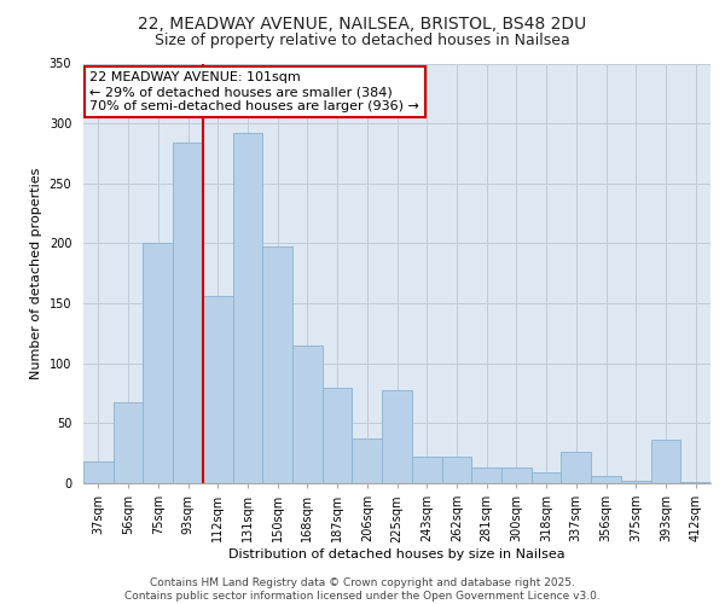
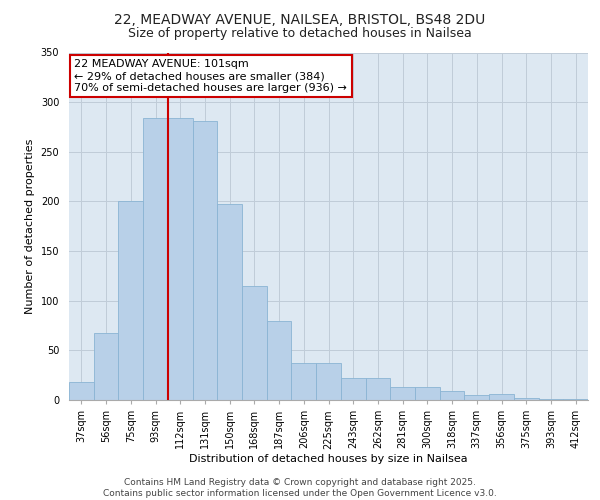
112sqm: 156 -> 284
131sqm: 292 -> 281
225sqm: 78 -> 37
337sqm: 26 -> 5
393sqm: 36 -> 1
